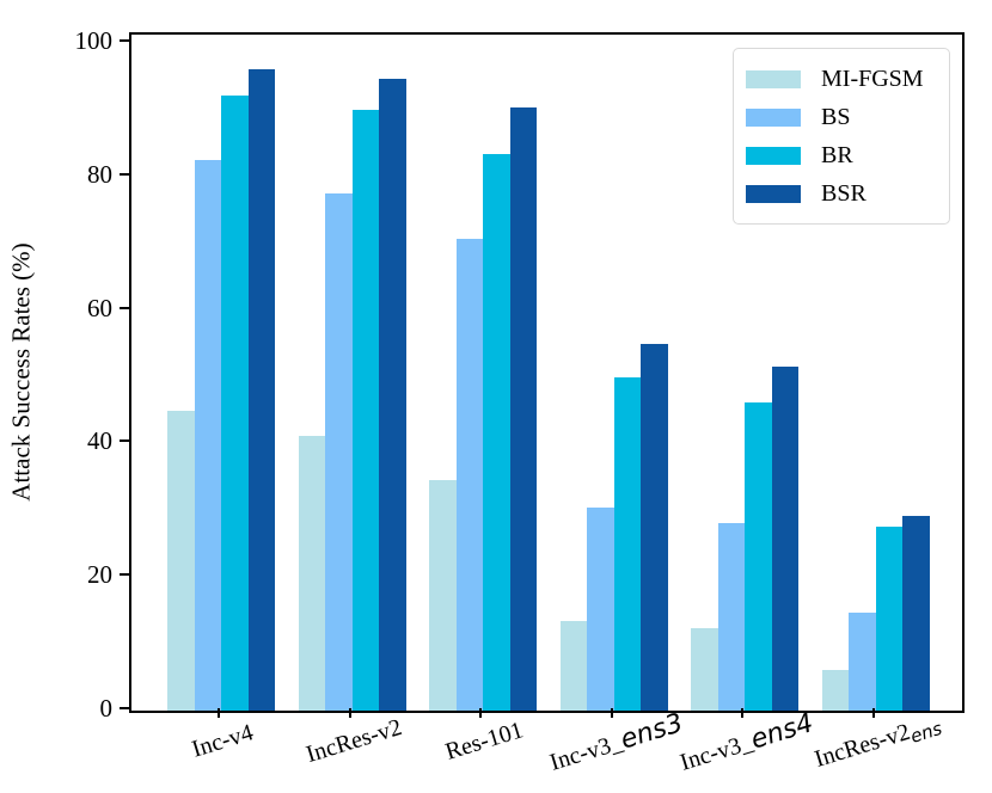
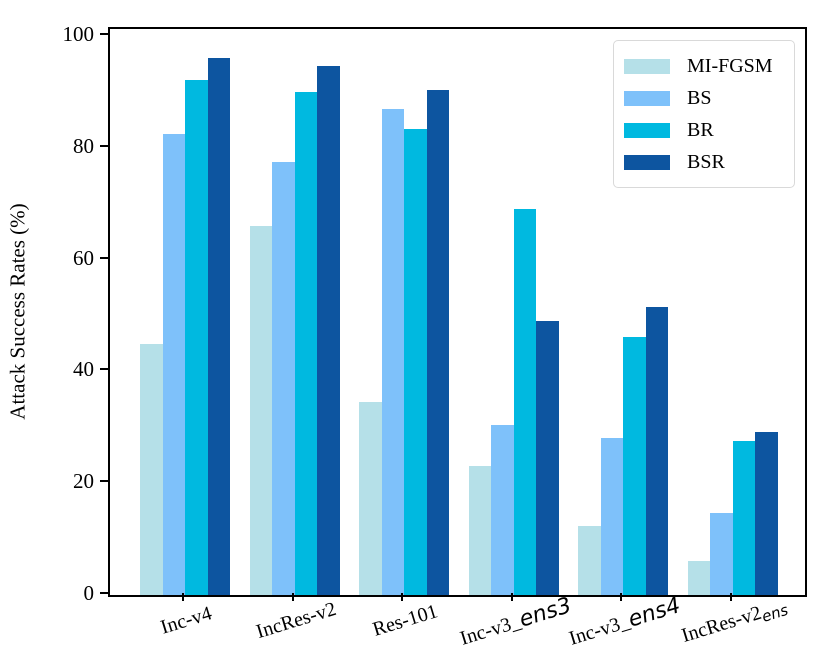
MI-FGSM/IncRes-v2: 41 -> 66
BS/Res-101: 71 -> 87
MI-FGSM/Inc-v3_ens3: 13 -> 23
BR/Inc-v3_ens3: 50 -> 69
BSR/Inc-v3_ens3: 55 -> 49
